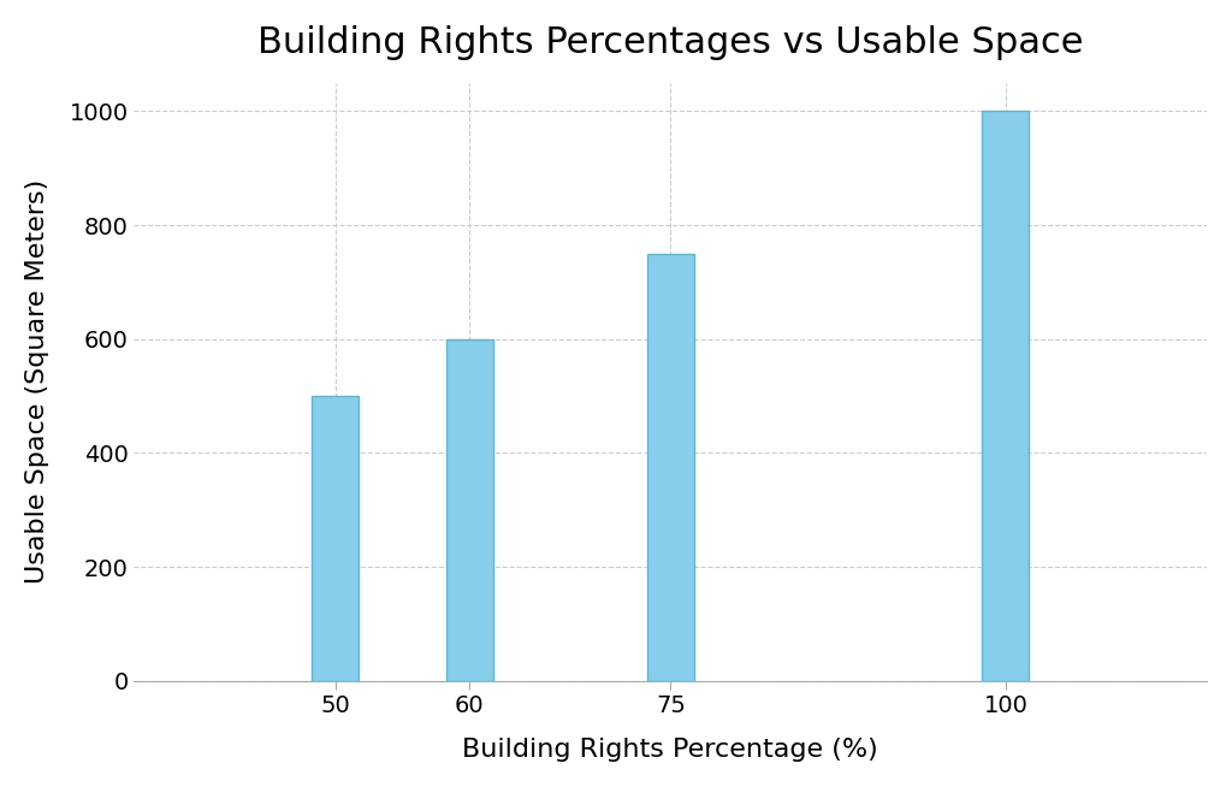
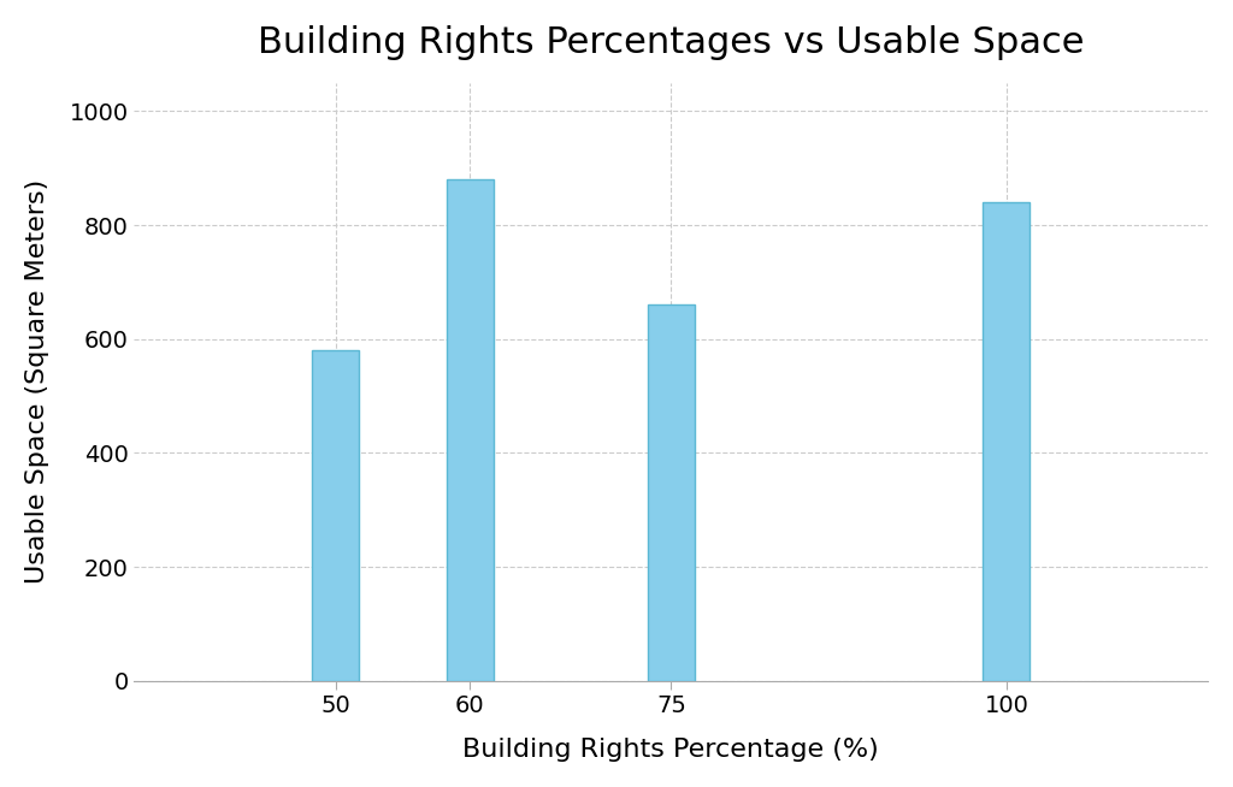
50: 500 -> 580
60: 600 -> 880
75: 750 -> 660
100: 1000 -> 840
